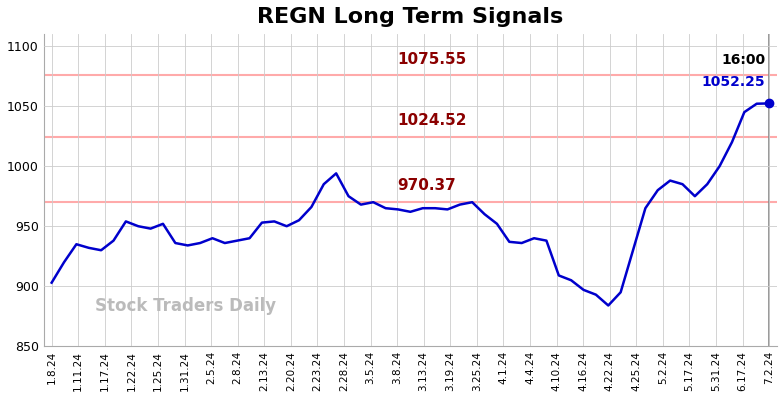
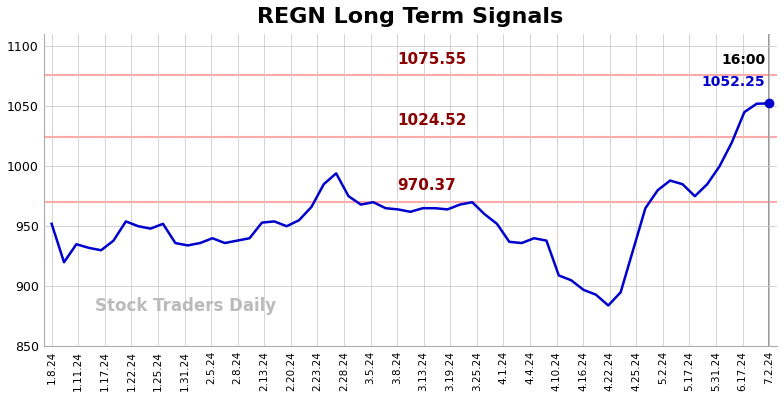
1.8.24: 903 -> 952
